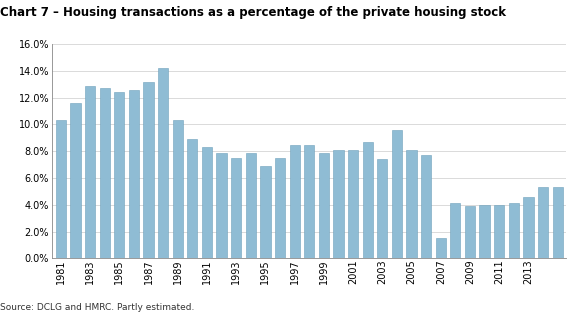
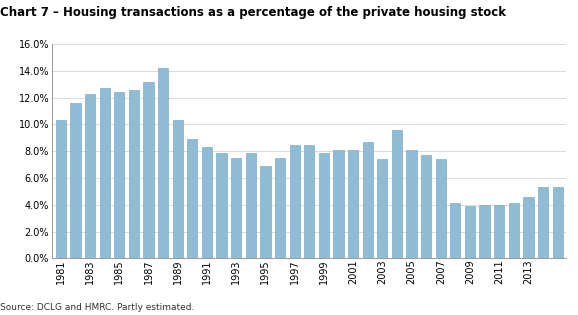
1983: 12.9% -> 12.3%
2007: 1.5% -> 7.4%
